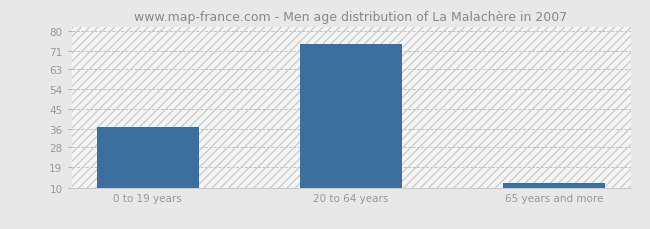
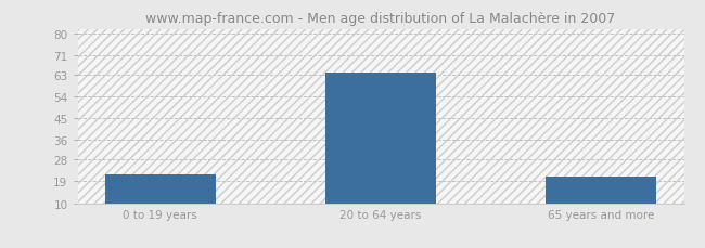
0 to 19 years: 37 -> 22
20 to 64 years: 74 -> 64
65 years and more: 12 -> 21
